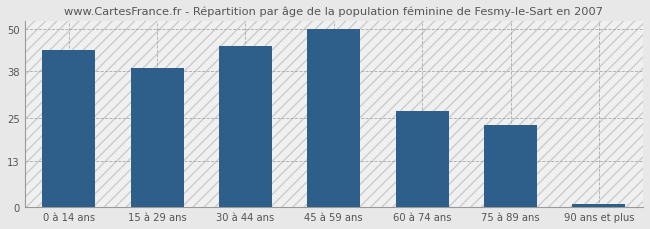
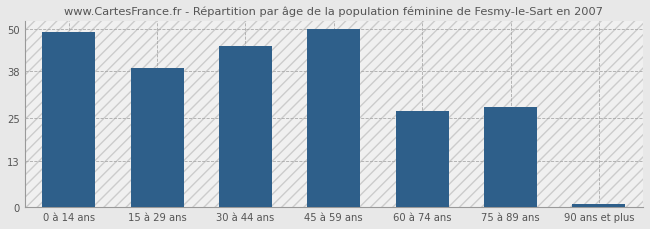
0 à 14 ans: 44 -> 49
75 à 89 ans: 23 -> 28
